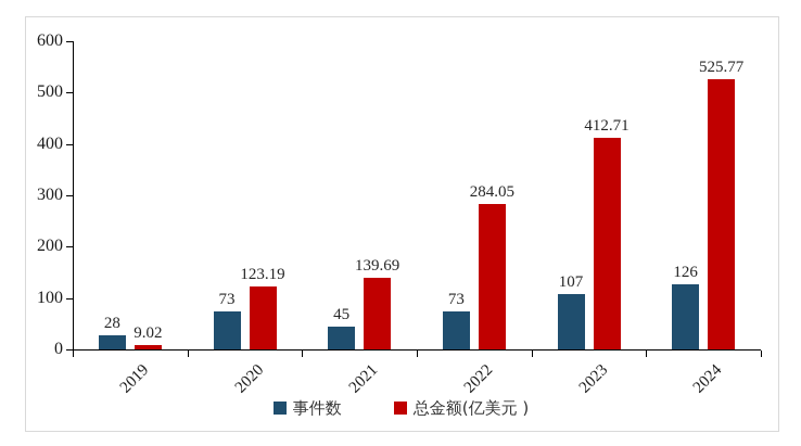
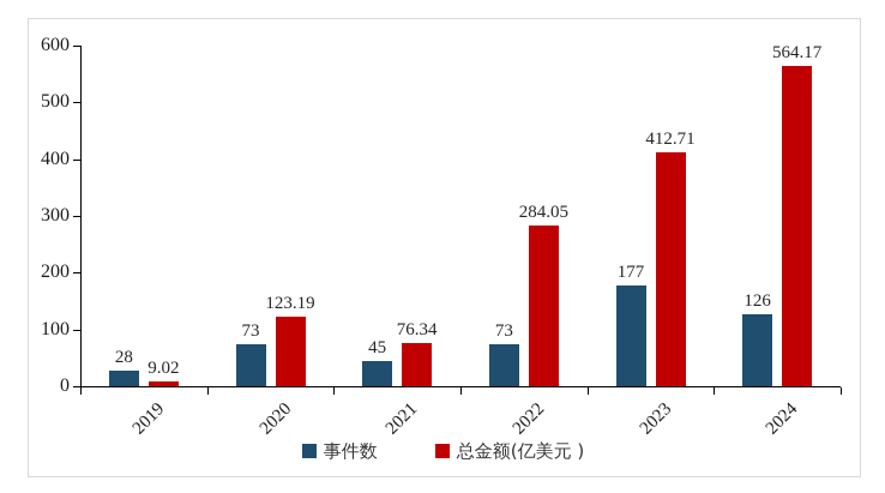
总金额(亿美元 )/2021: 139.69 -> 76.34
事件数/2023: 107 -> 177
总金额(亿美元 )/2024: 525.77 -> 564.17
